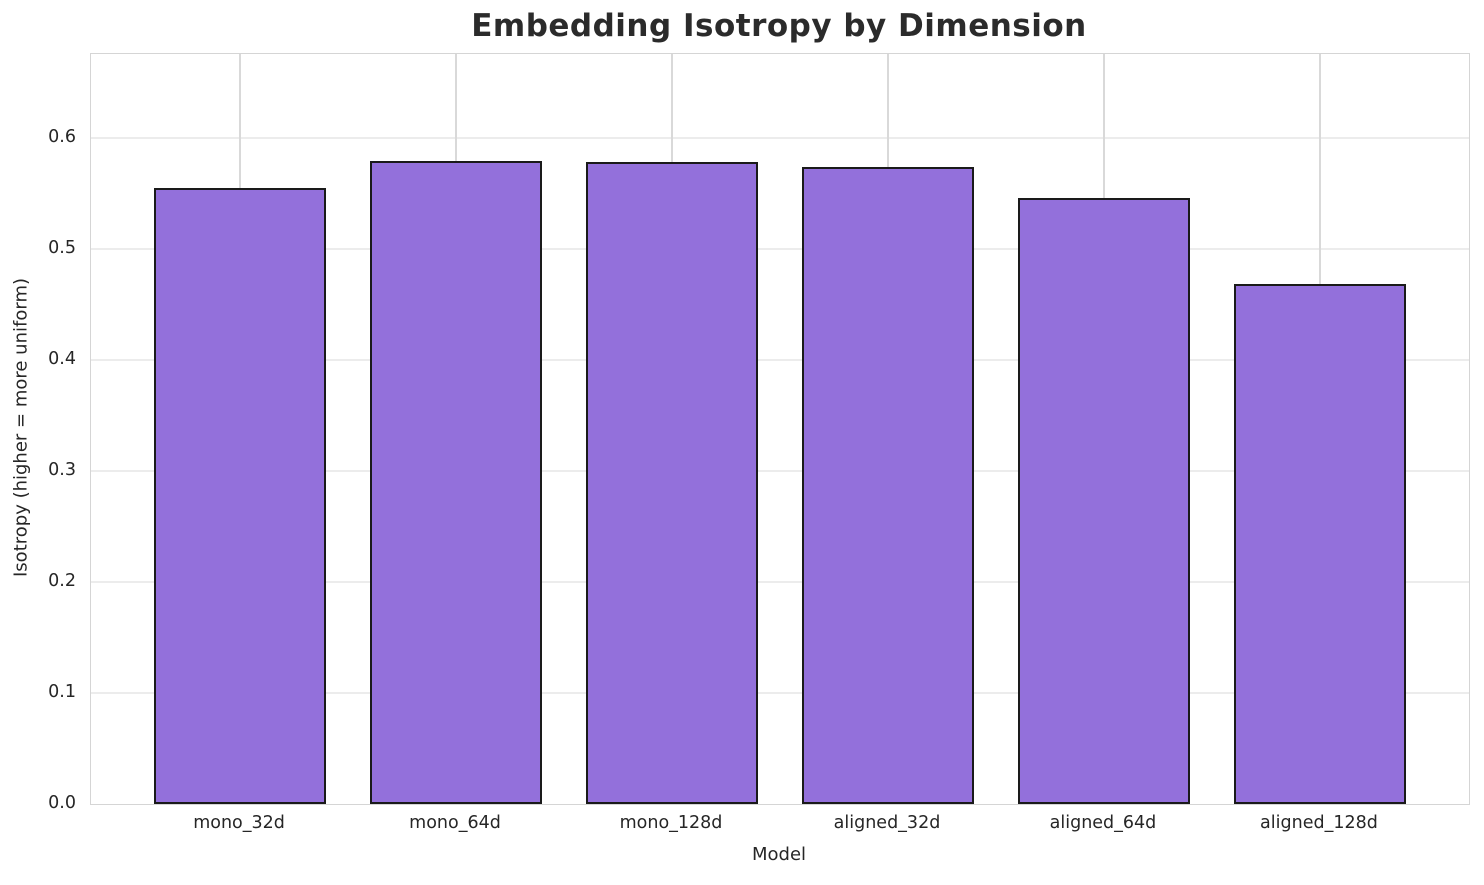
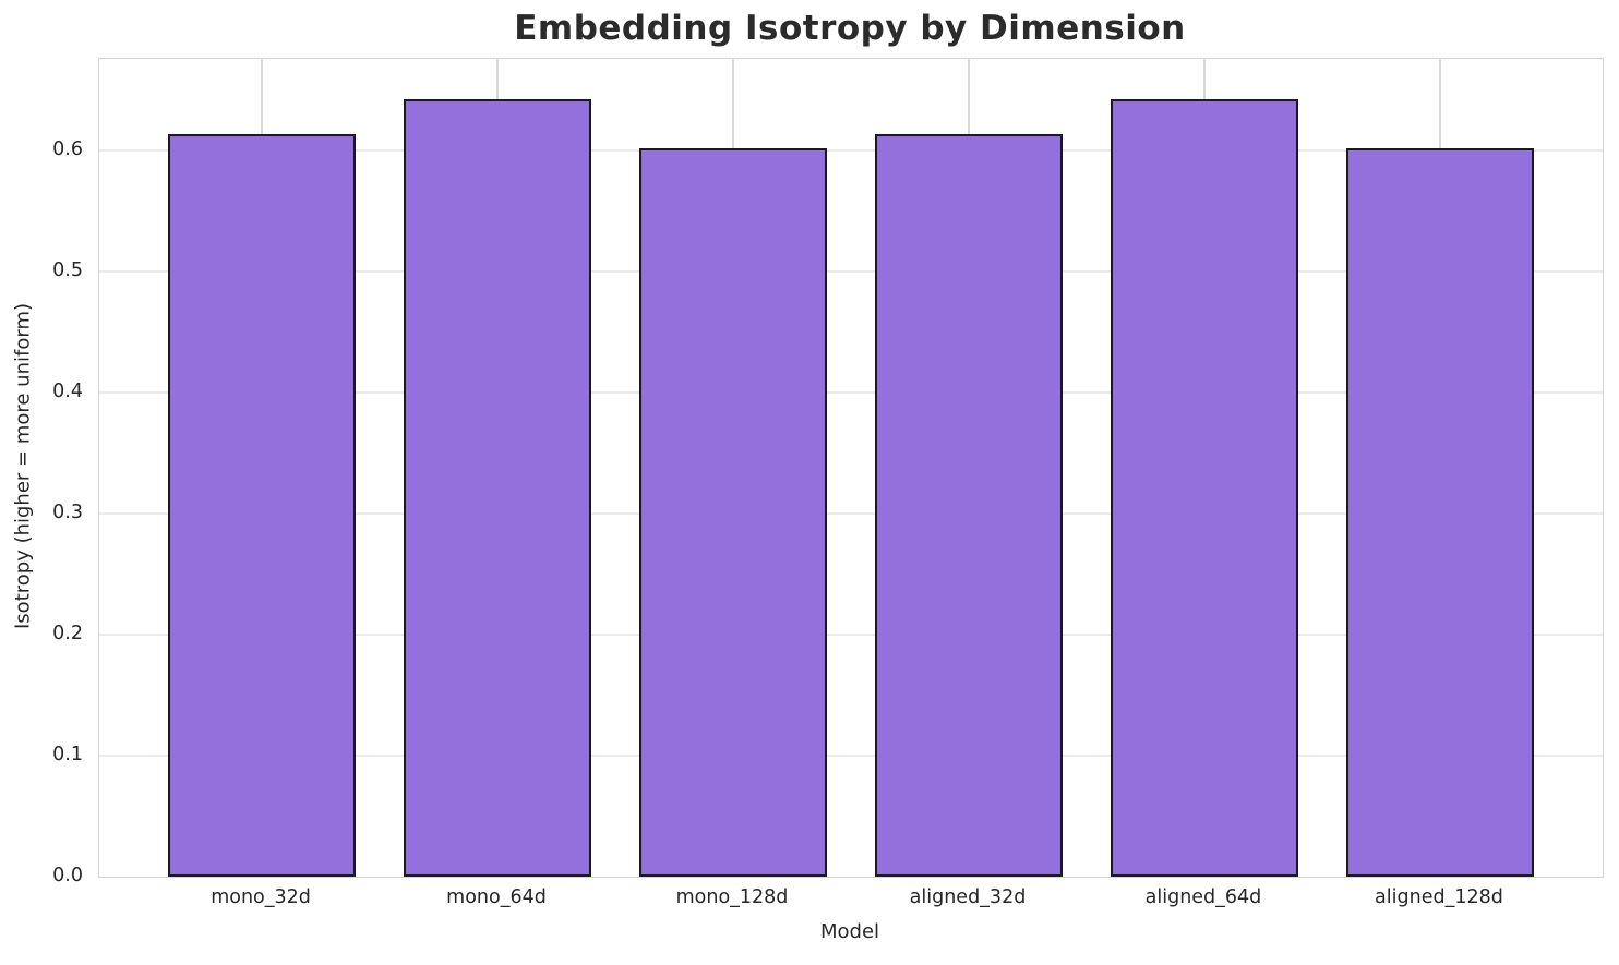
mono_32d: 0.555 -> 0.614
mono_64d: 0.580 -> 0.643
mono_128d: 0.579 -> 0.602
aligned_32d: 0.574 -> 0.614
aligned_64d: 0.546 -> 0.643
aligned_128d: 0.469 -> 0.602
